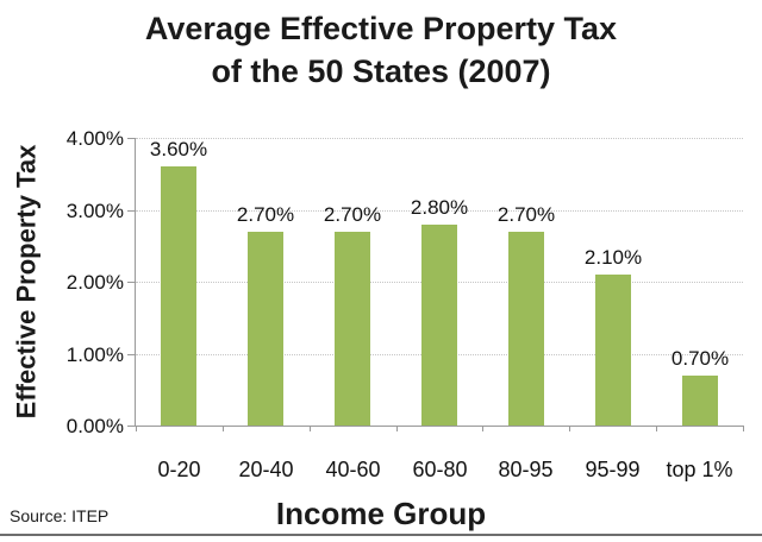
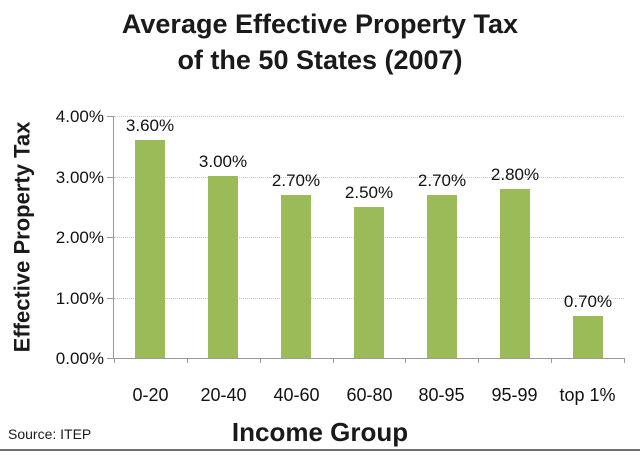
20-40: 2.70% -> 3.00%
60-80: 2.80% -> 2.50%
95-99: 2.10% -> 2.80%
